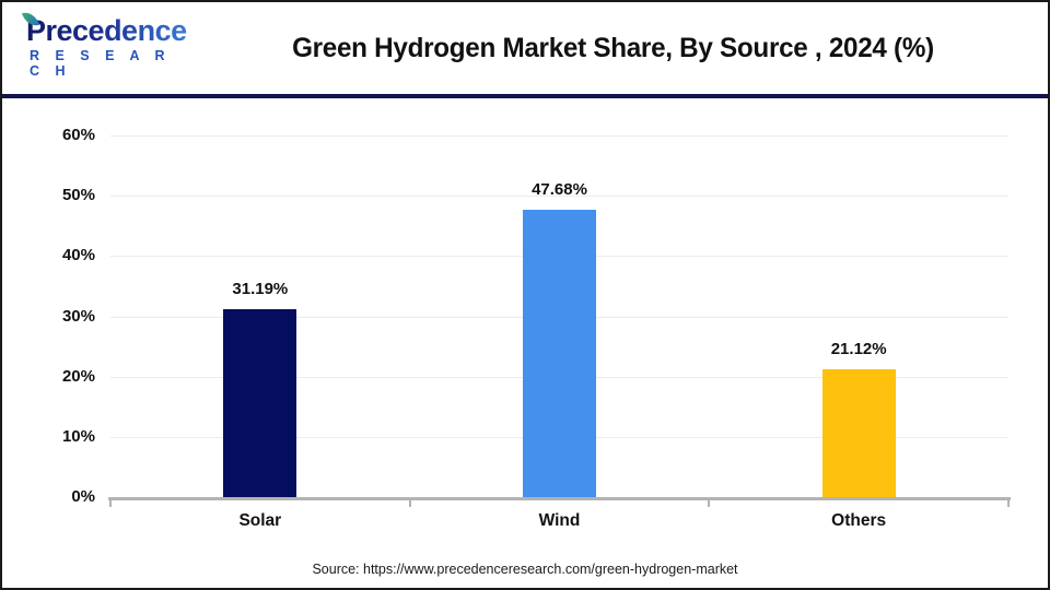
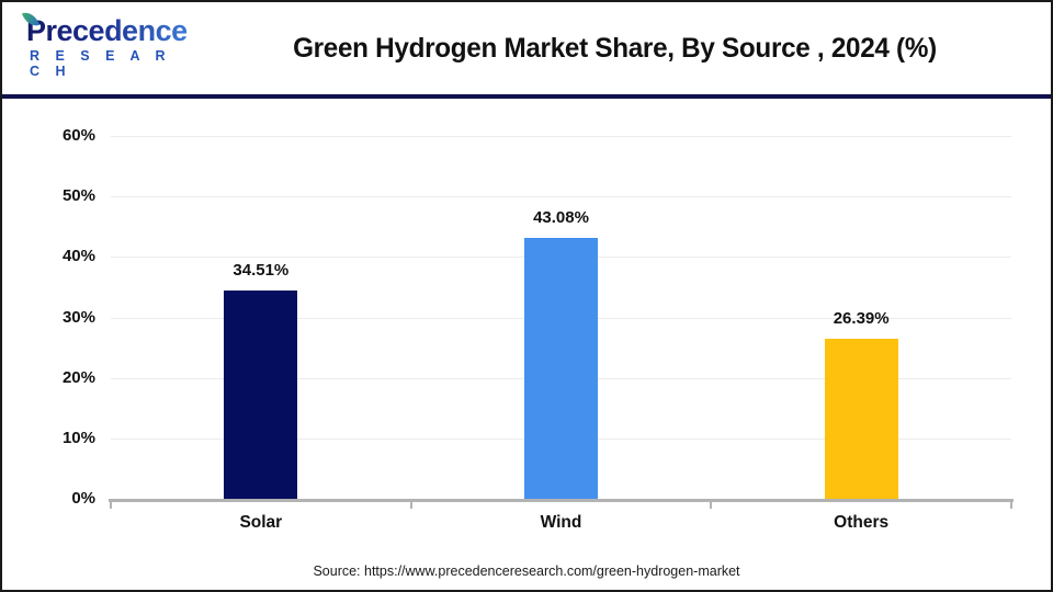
Solar: 31.19% -> 34.51%
Wind: 47.68% -> 43.08%
Others: 21.12% -> 26.39%
